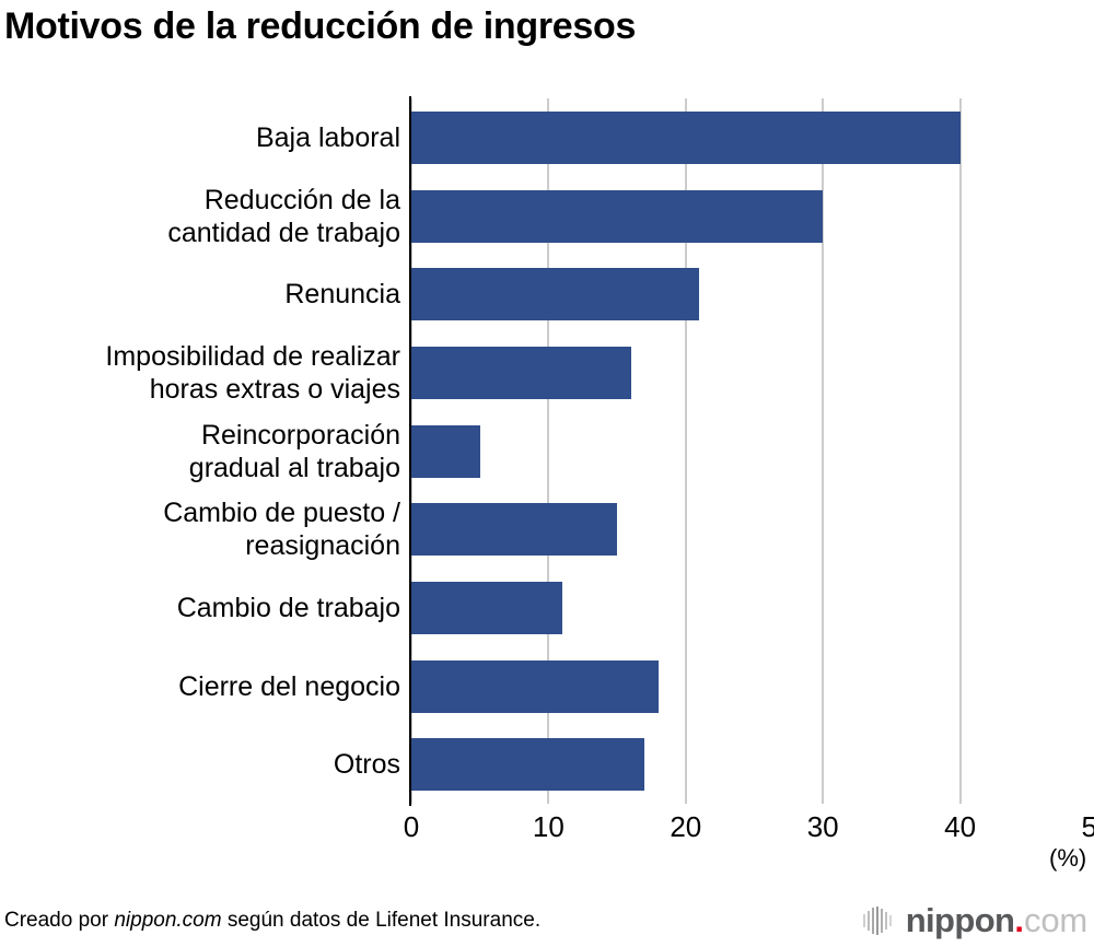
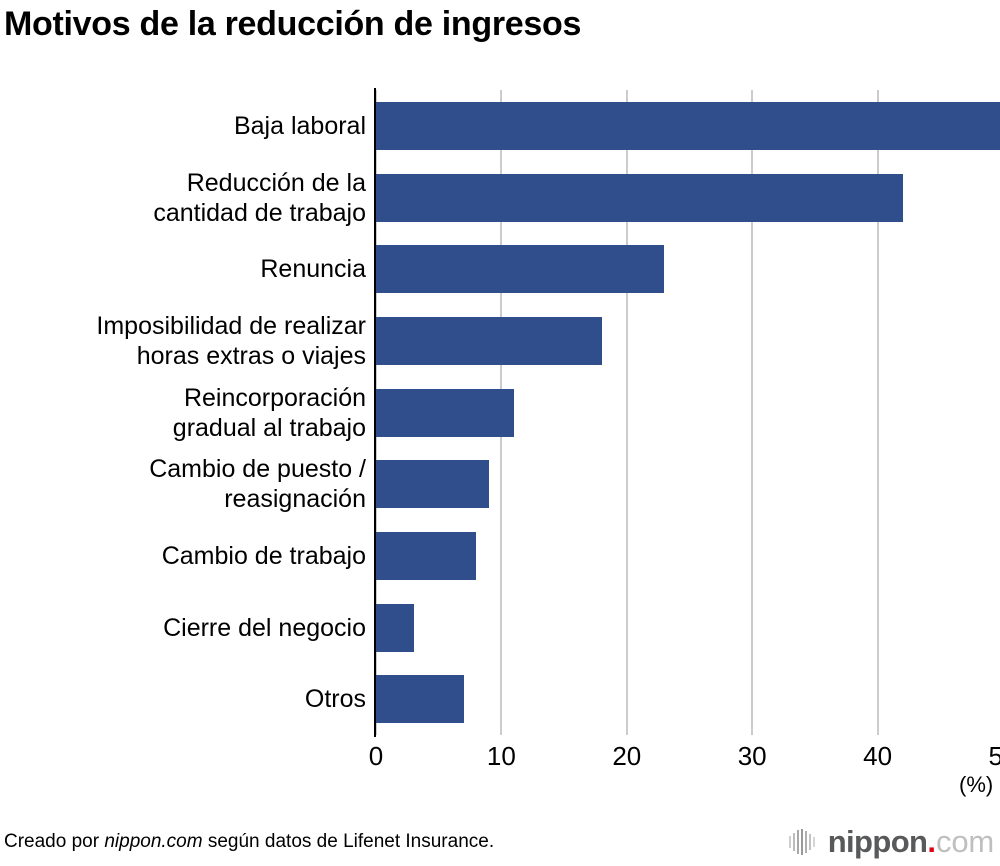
Baja laboral: 40 -> 50
Reducción de la cantidad de trabajo: 30 -> 42
Renuncia: 21 -> 23
Imposibilidad de realizar horas extras o viajes: 16 -> 18
Reincorporación gradual al trabajo: 5 -> 11
Cambio de puesto / reasignación: 15 -> 9
Cambio de trabajo: 11 -> 8
Cierre del negocio: 18 -> 3
Otros: 17 -> 7
